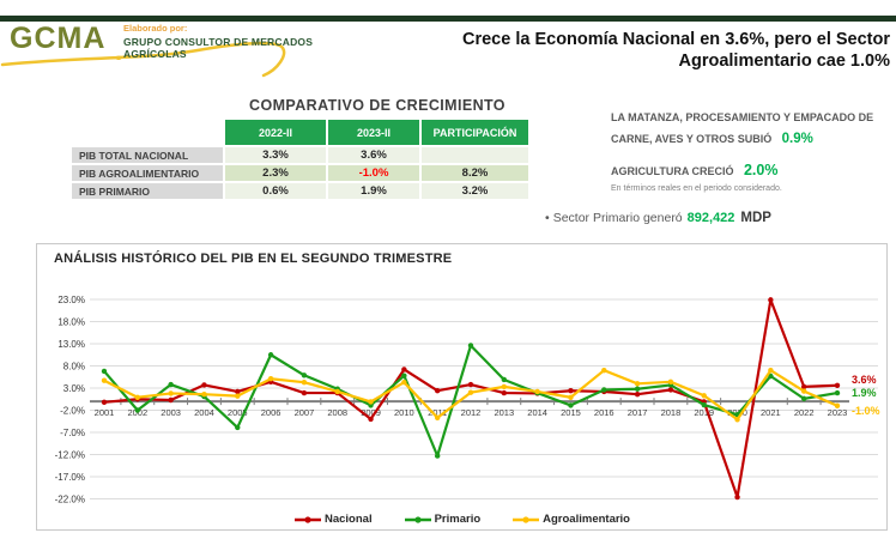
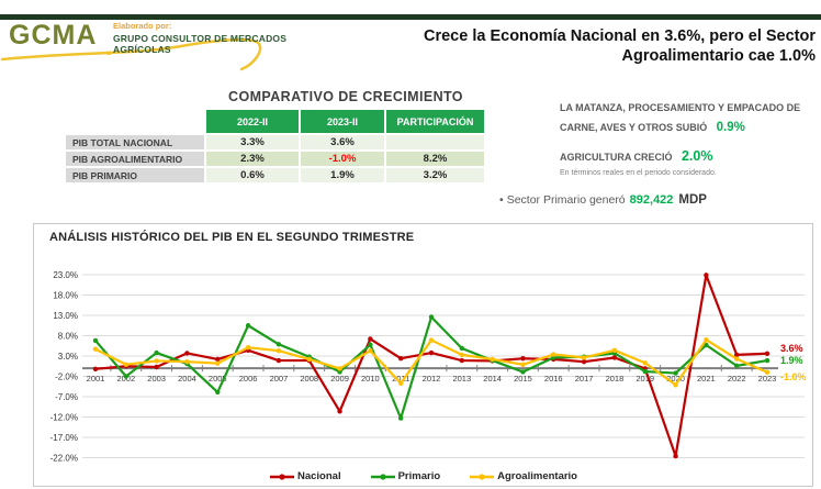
Nacional/2009: -4% -> -11%
Agroalimentario/2012: 2% -> 7%
Agroalimentario/2016: 7% -> 3%
Agroalimentario/2017: 4% -> 3%
Primario/2020: -3% -> -1%
